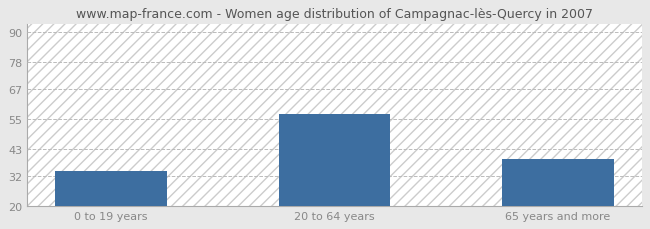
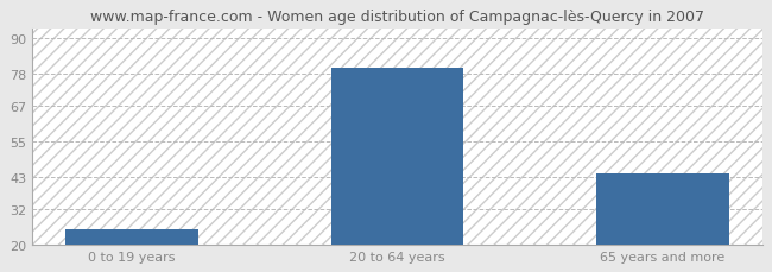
0 to 19 years: 34 -> 25
20 to 64 years: 57 -> 80
65 years and more: 39 -> 44
